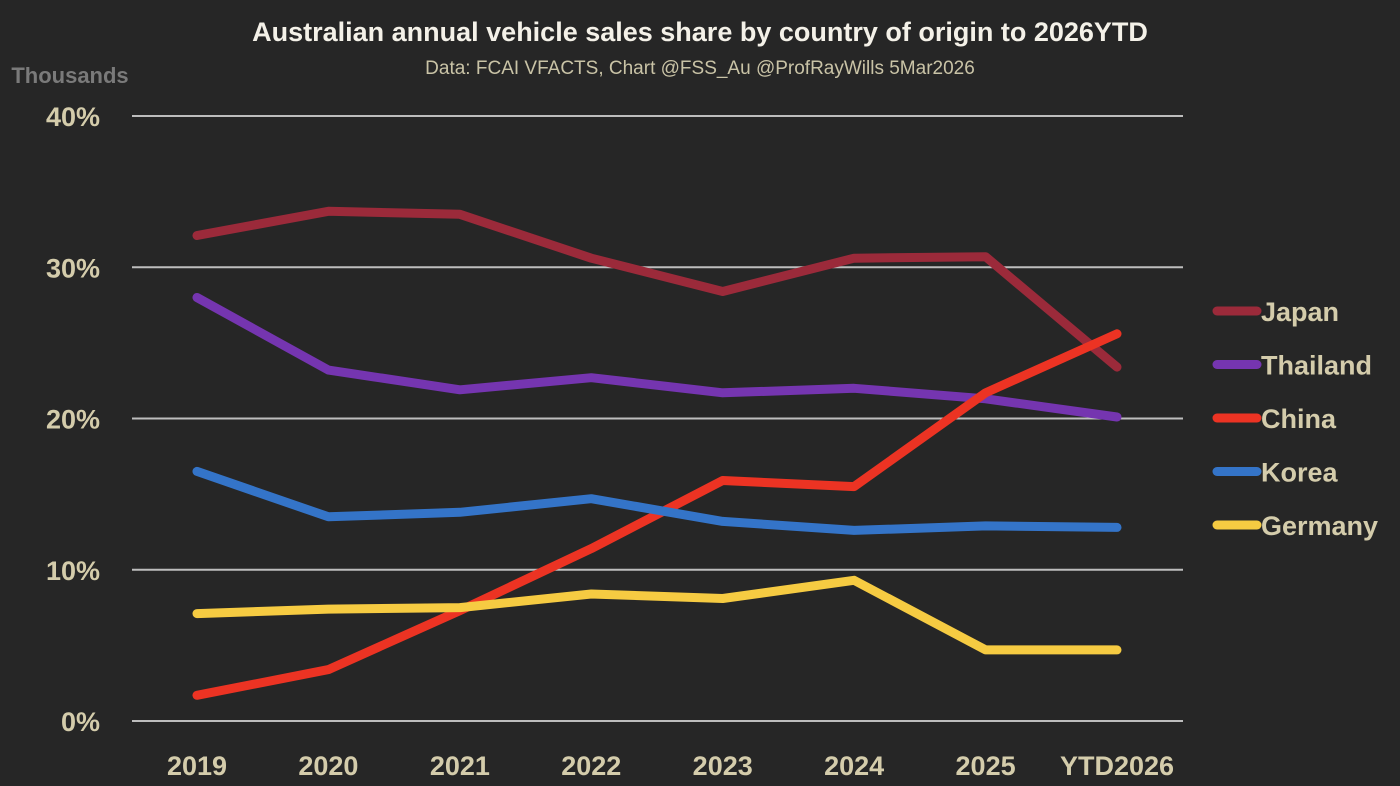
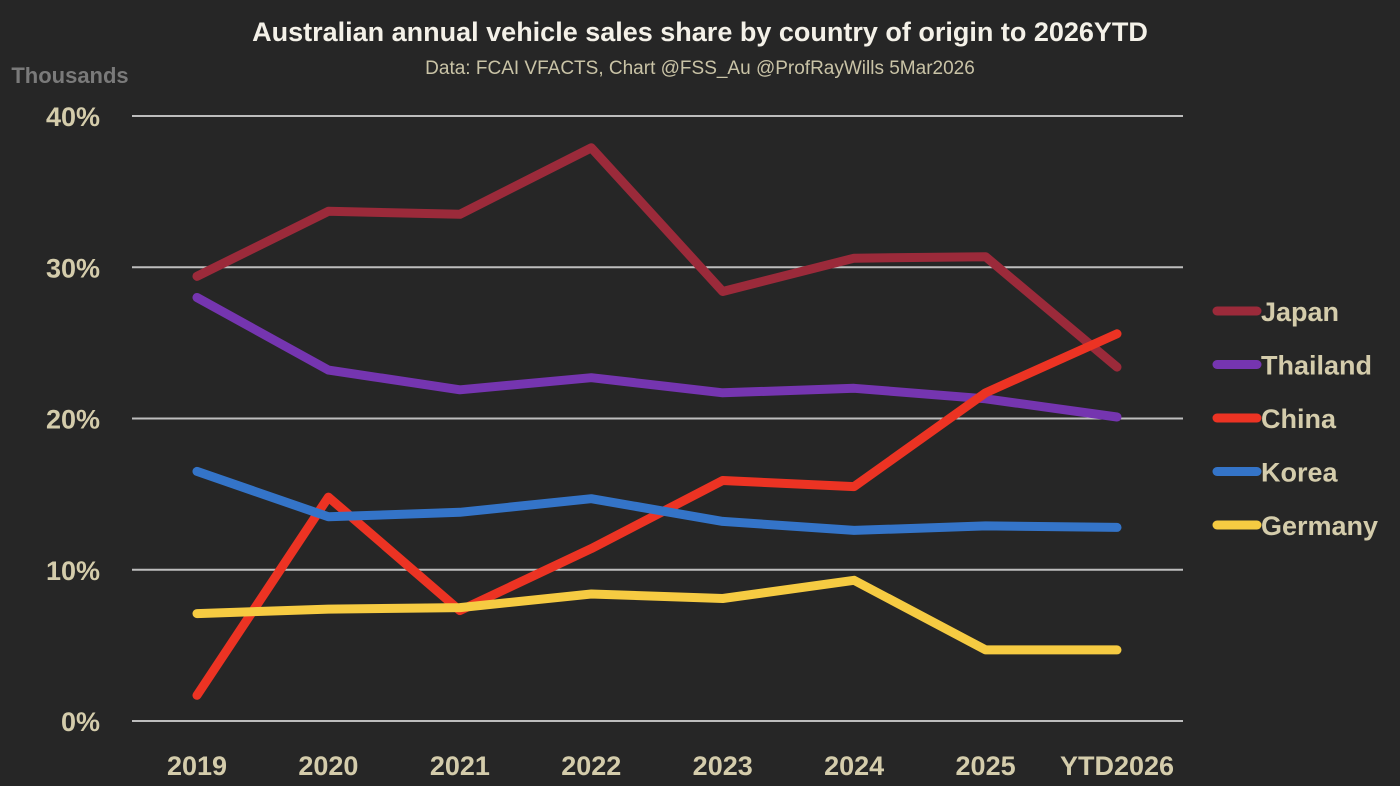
Japan/2019: 32.1% -> 29.4%
China/2020: 3.4% -> 14.8%
Japan/2022: 30.6% -> 37.9%
